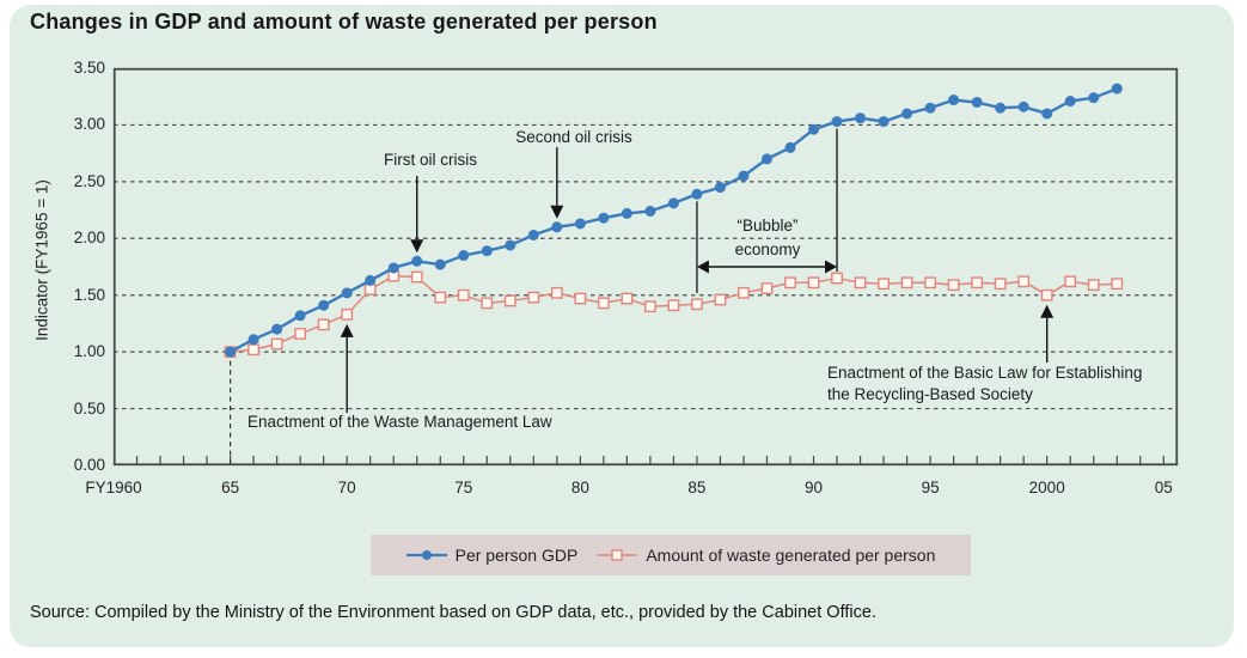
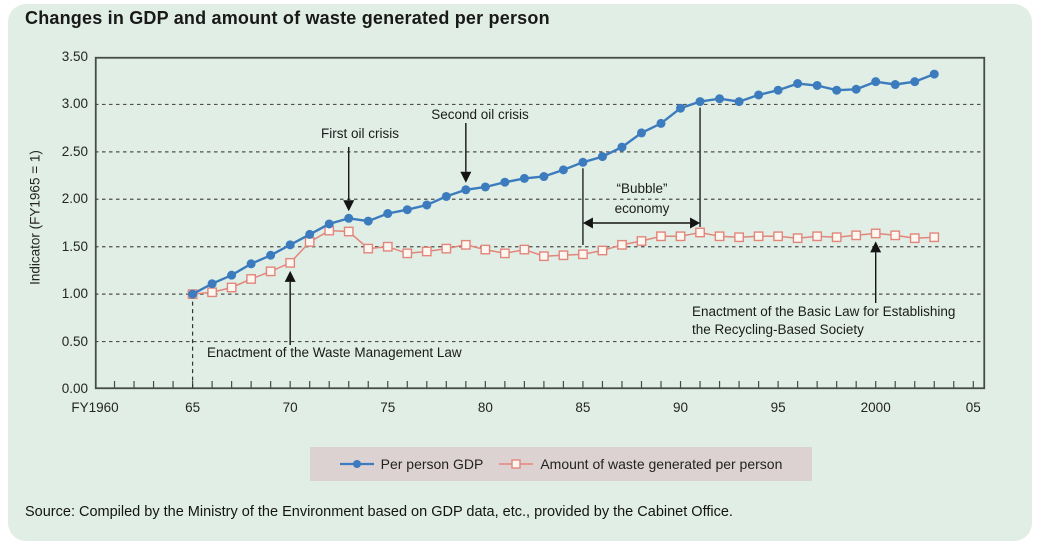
Per person GDP/2000: 3.1 -> 3.2
Amount of waste generated per person/2000: 1.5 -> 1.6
